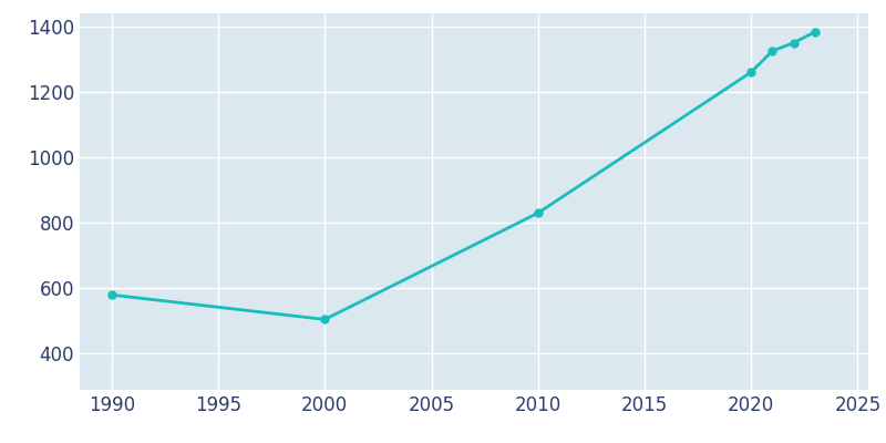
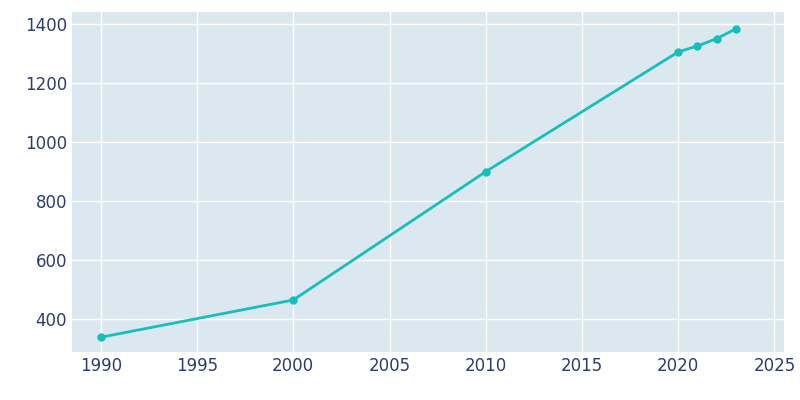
1990: 580 -> 340
2000: 505 -> 466
2010: 830 -> 900
2020: 1260 -> 1305
